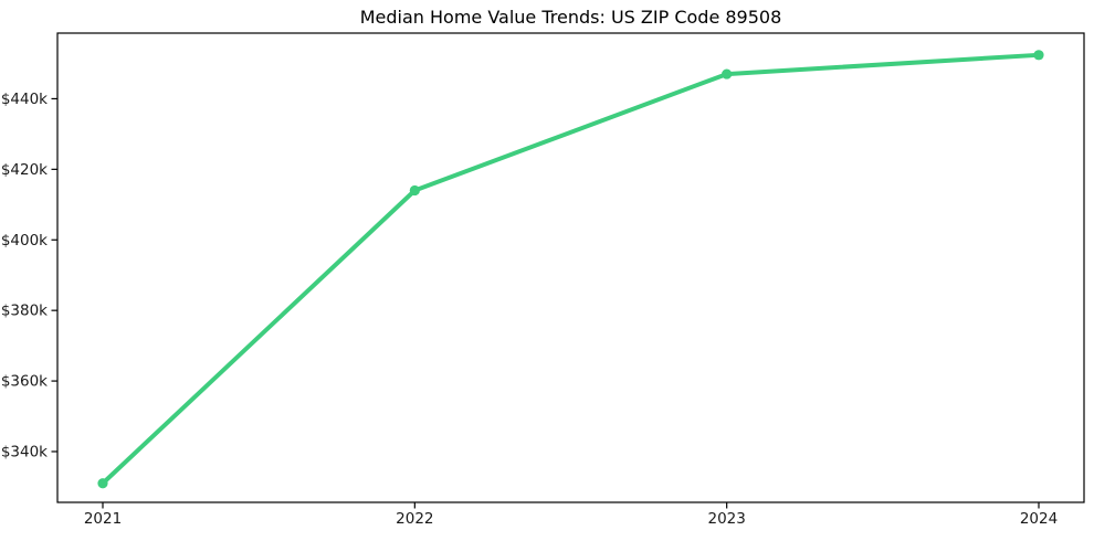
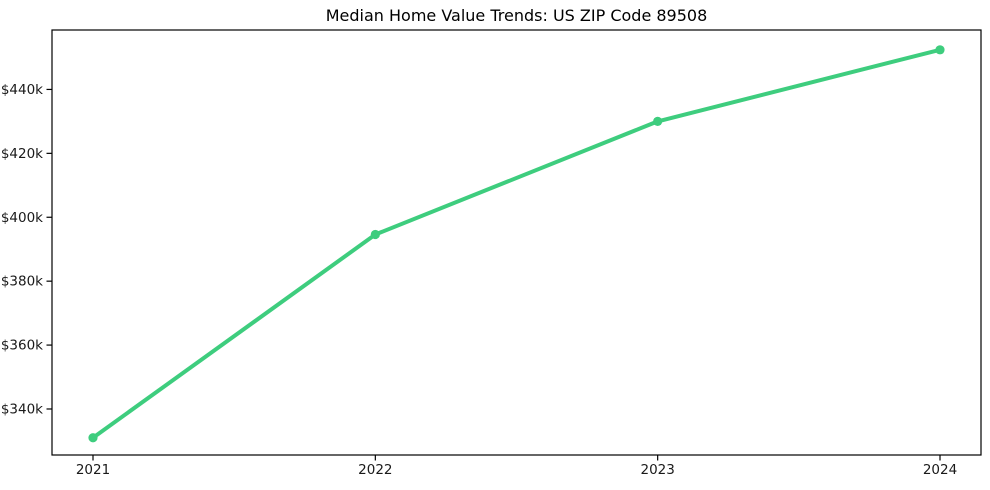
2022: $414k -> $395k
2023: $447k -> $430k
